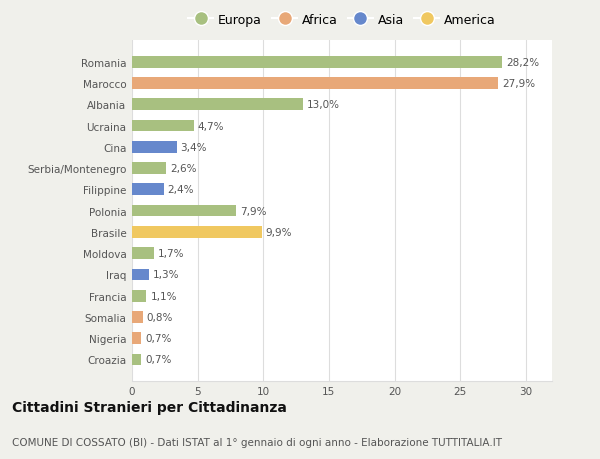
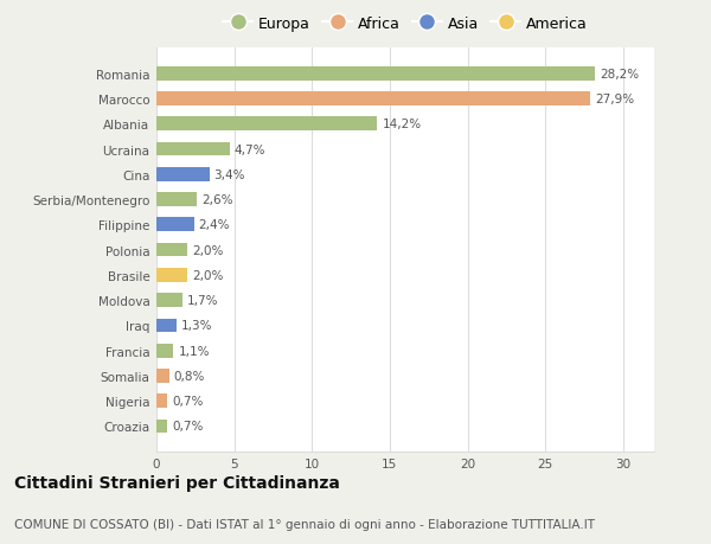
Albania: 13,0% -> 14,2%
Polonia: 7,9% -> 2,0%
Brasile: 9,9% -> 2,0%
